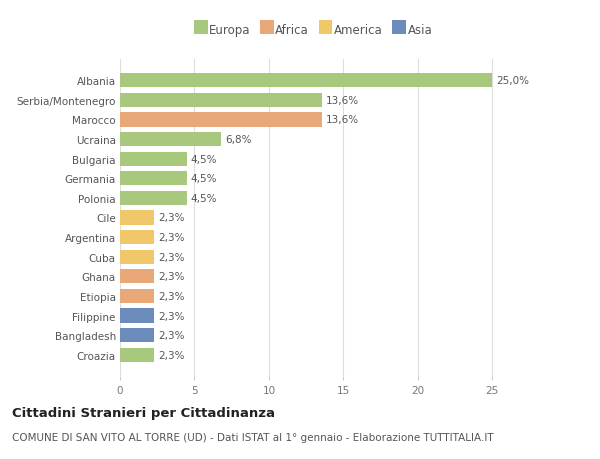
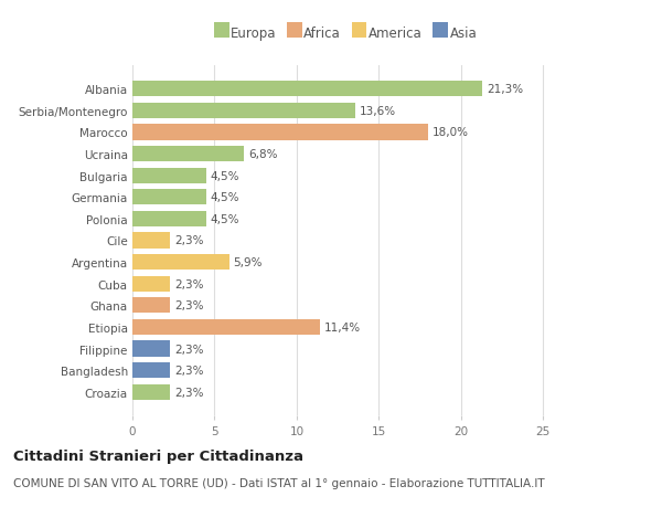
Albania: 25,0% -> 21,3%
Marocco: 13,6% -> 18,0%
Argentina: 2,3% -> 5,9%
Etiopia: 2,3% -> 11,4%
